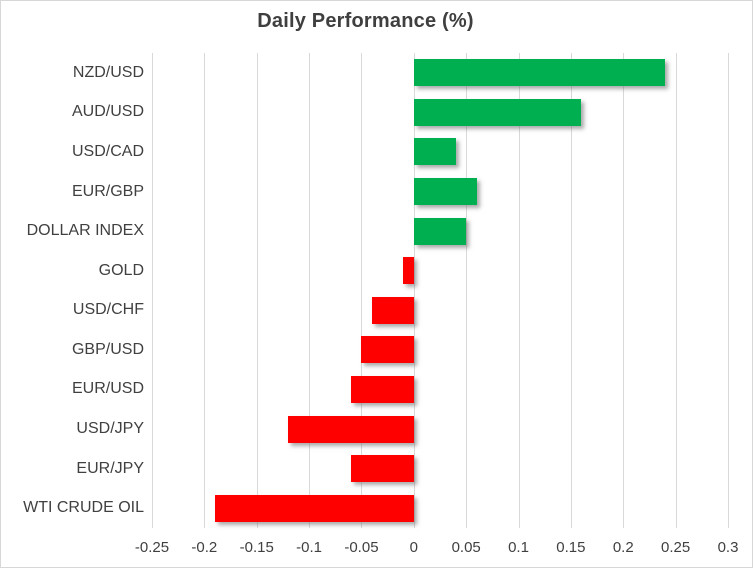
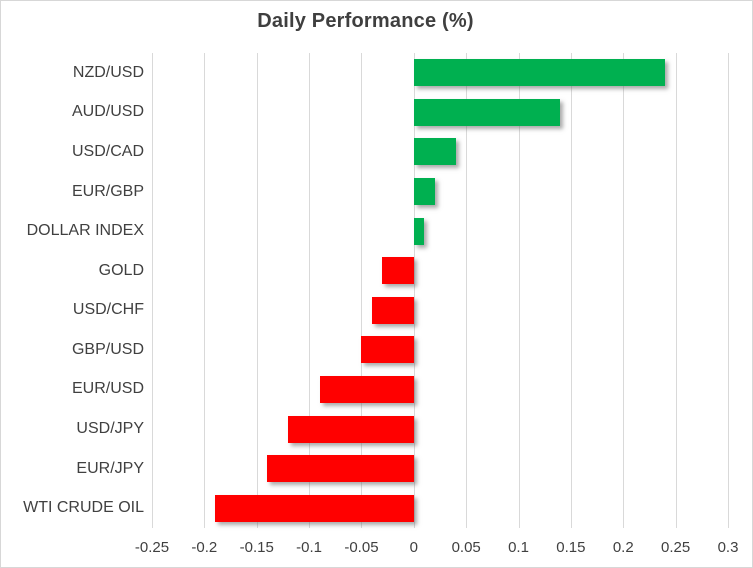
AUD/USD: 0.16 -> 0.14
EUR/GBP: 0.06 -> 0.02
DOLLAR INDEX: 0.05 -> 0.01
GOLD: -0.01 -> -0.03
EUR/USD: -0.06 -> -0.09
EUR/JPY: -0.06 -> -0.14
